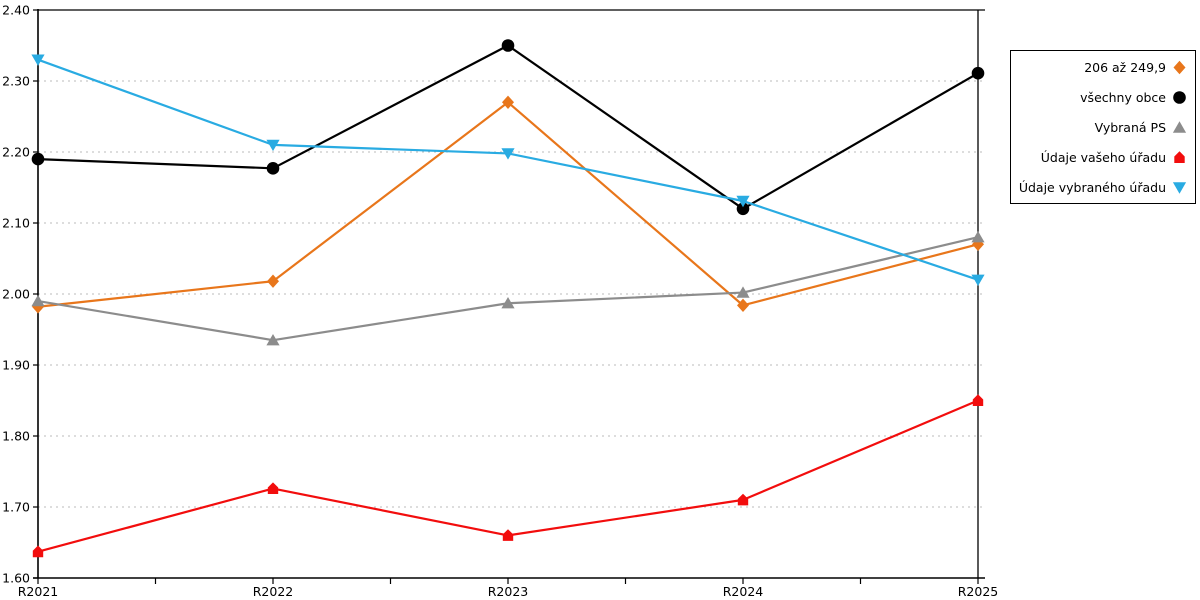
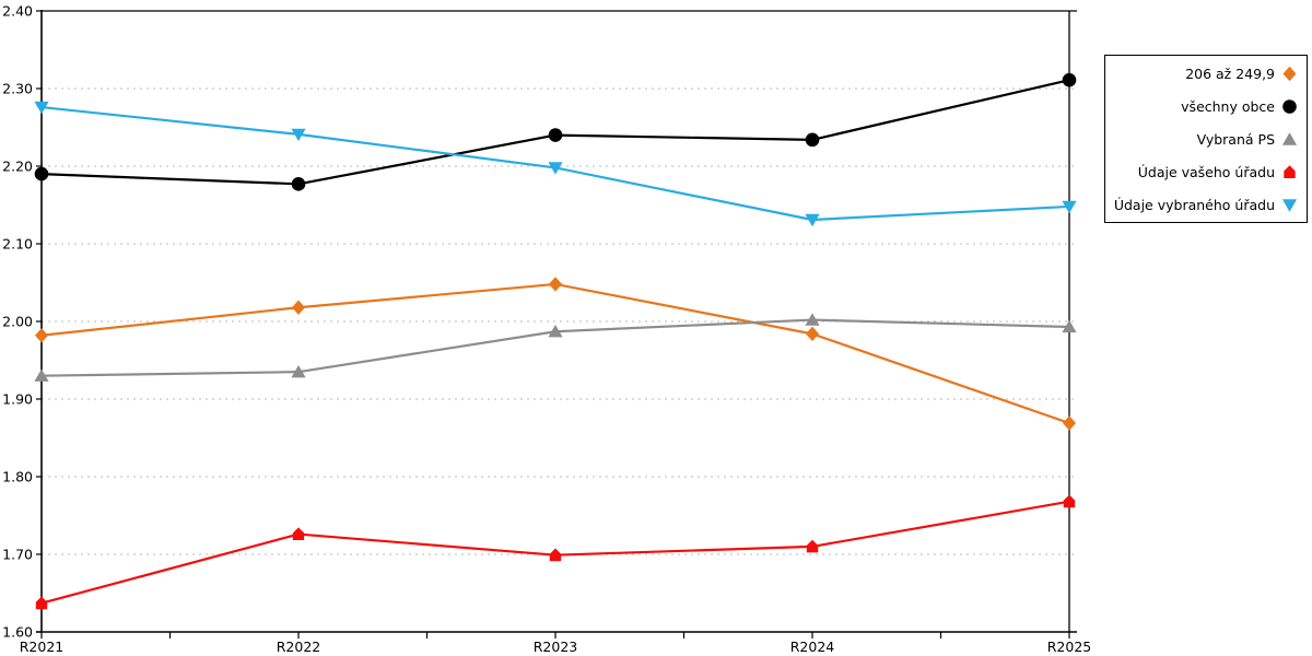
Vybraná PS/R2021: 1.99 -> 1.93
Údaje vybraného úřadu/R2021: 2.33 -> 2.28
Údaje vybraného úřadu/R2022: 2.21 -> 2.24
206 až 249,9/R2023: 2.27 -> 2.05
všechny obce/R2023: 2.35 -> 2.24
Údaje vašeho úřadu/R2023: 1.66 -> 1.70
všechny obce/R2024: 2.12 -> 2.23
206 až 249,9/R2025: 2.07 -> 1.87
Vybraná PS/R2025: 2.08 -> 1.99
Údaje vašeho úřadu/R2025: 1.85 -> 1.77
Údaje vybraného úřadu/R2025: 2.02 -> 2.15
